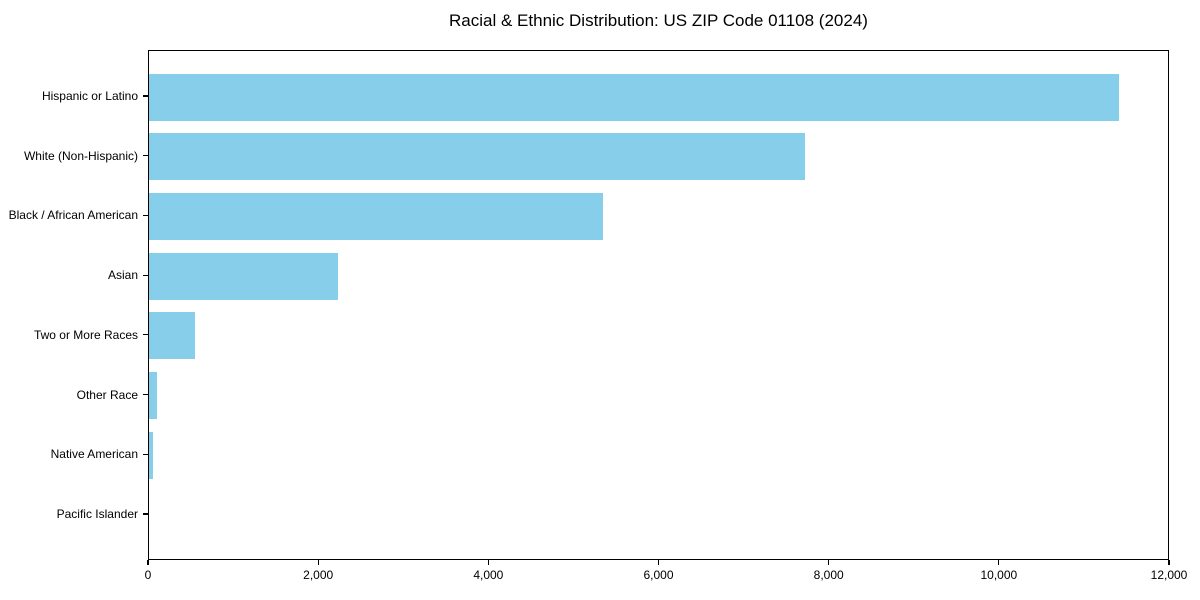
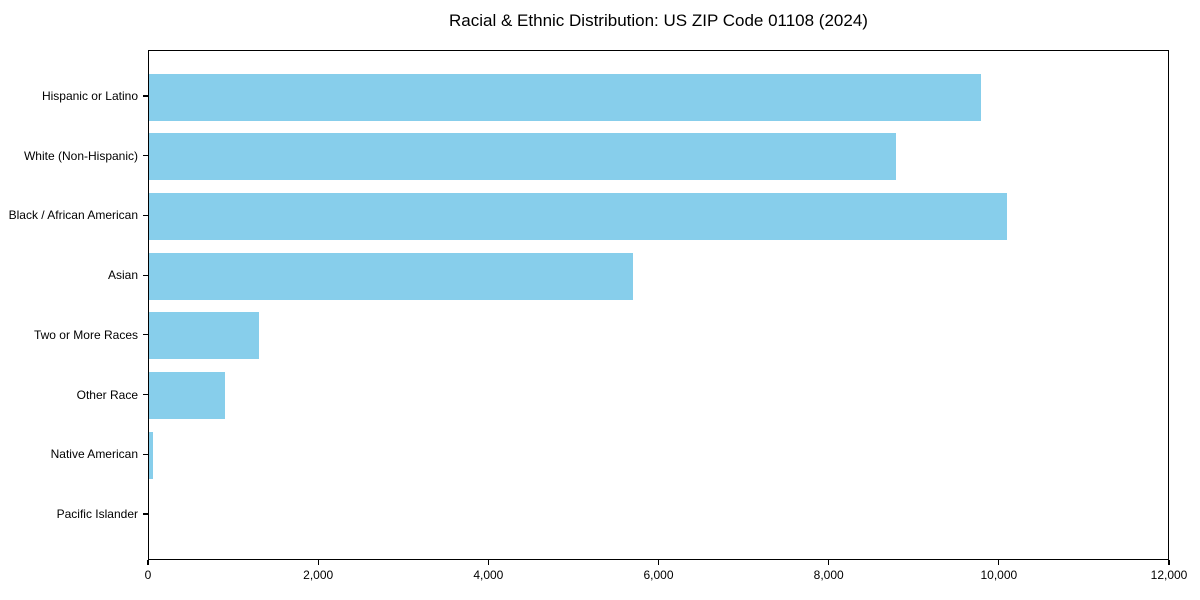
Hispanic or Latino: 11400 -> 9800
White (Non-Hispanic): 7700 -> 8800
Black / African American: 5400 -> 10100
Asian: 2200 -> 5700
Two or More Races: 500 -> 1300
Other Race: 100 -> 900
